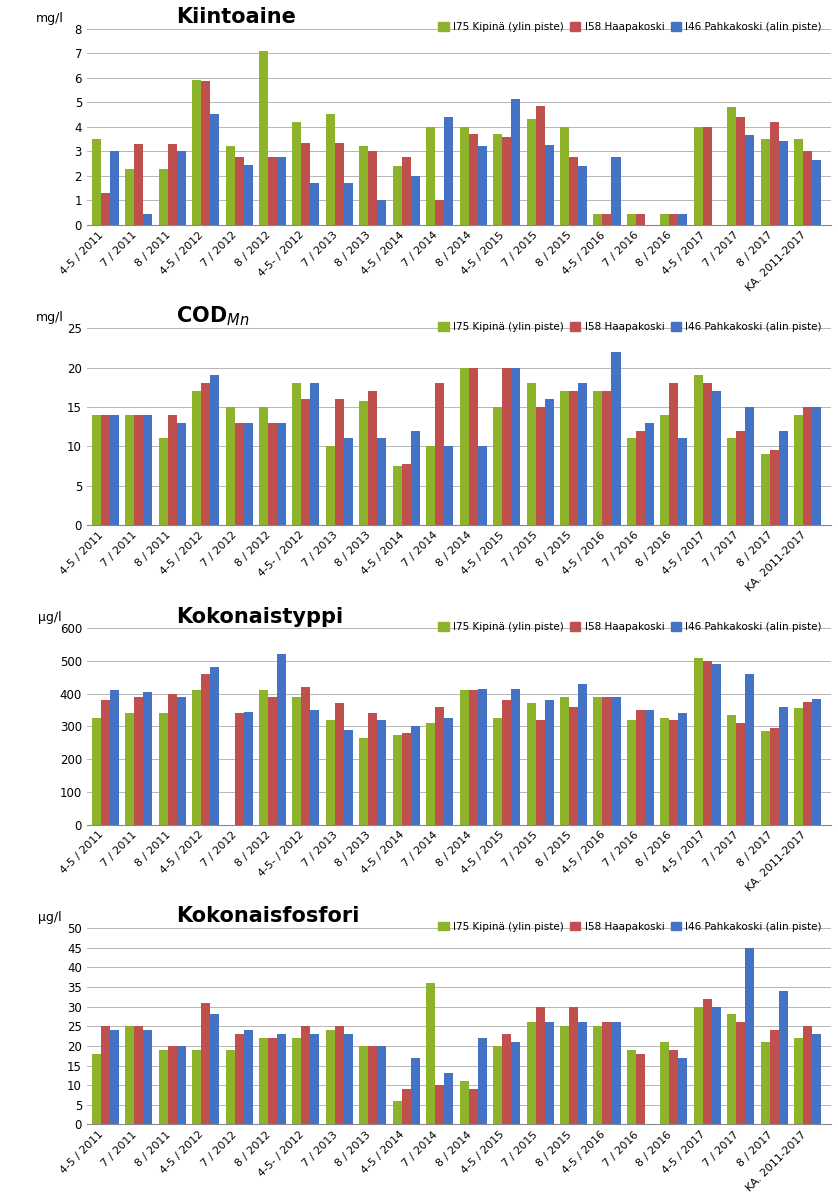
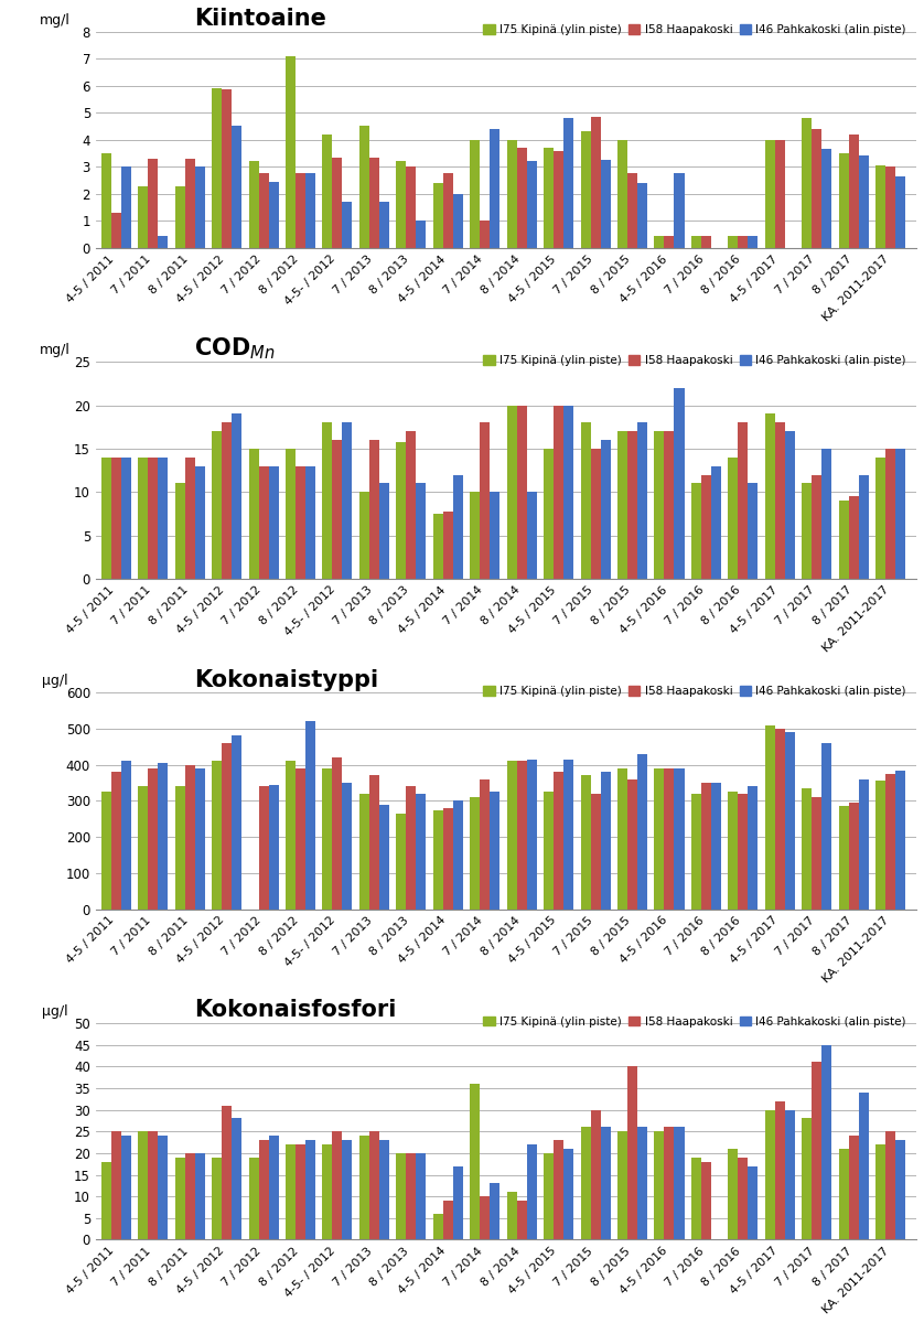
Kiintoaine/I46 Pahkakoski (alin piste)/4-5 / 2015: 5.15 -> 4.80
Kiintoaine/I75 Kipinä (ylin piste)/KA. 2011-2017: 3.50 -> 3.05
Kokonaisfosfori/I58 Haapakoski/8 / 2015: 30 -> 40
Kokonaisfosfori/I58 Haapakoski/7 / 2017: 26 -> 41
